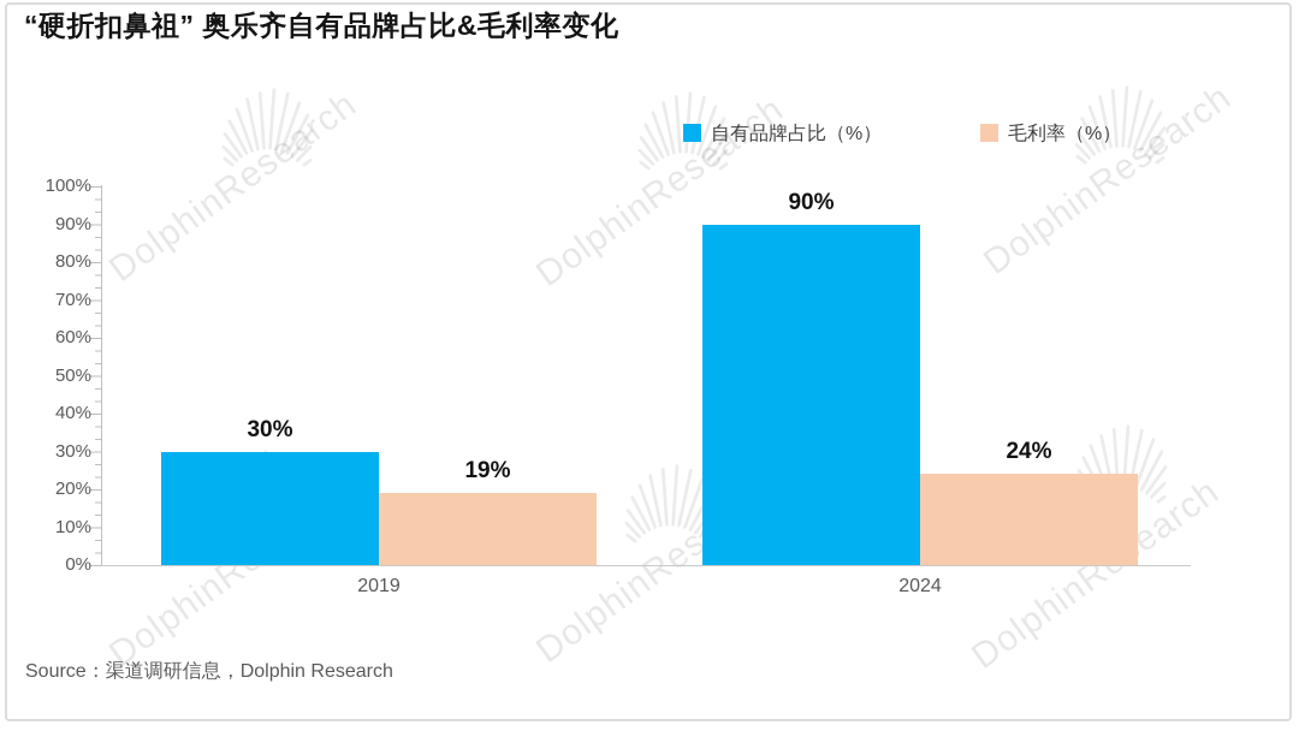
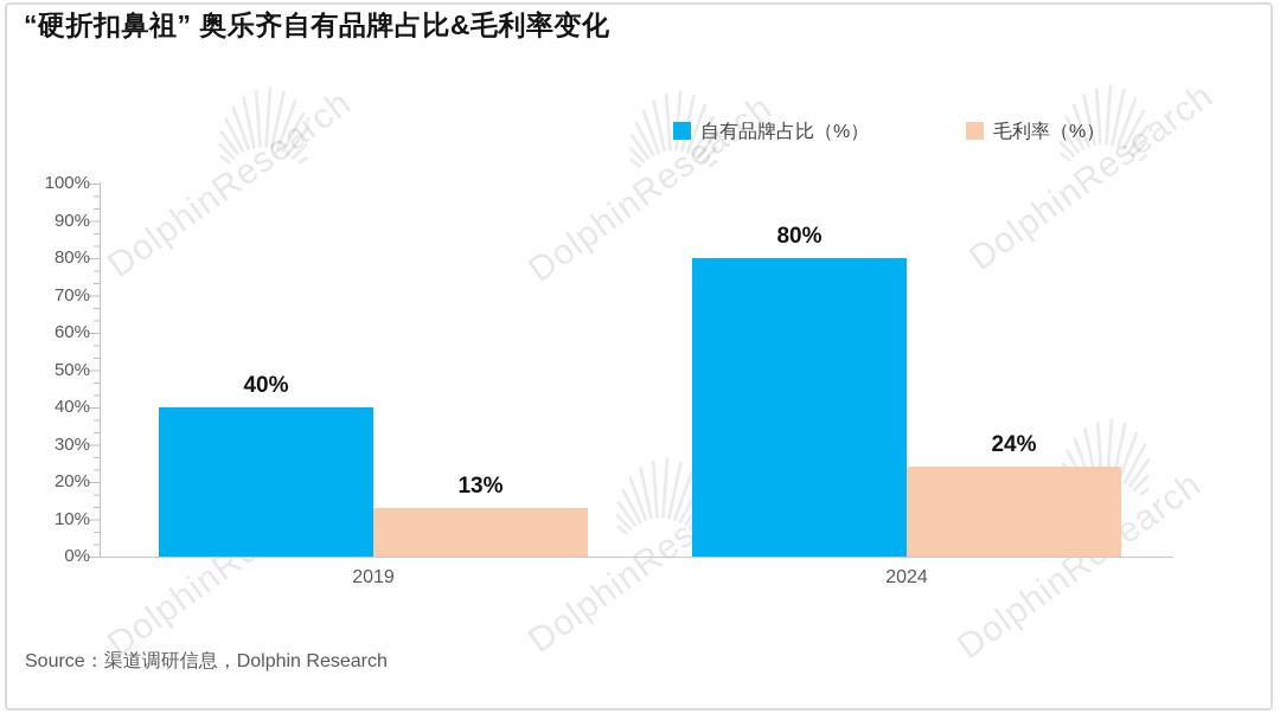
自有品牌占比（%）/2019: 30% -> 40%
毛利率（%）/2019: 19% -> 13%
自有品牌占比（%）/2024: 90% -> 80%
